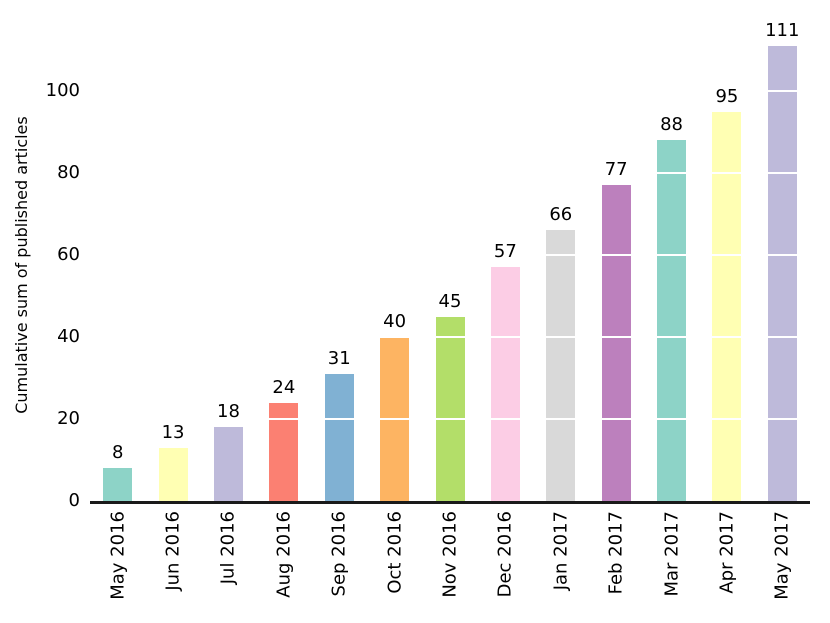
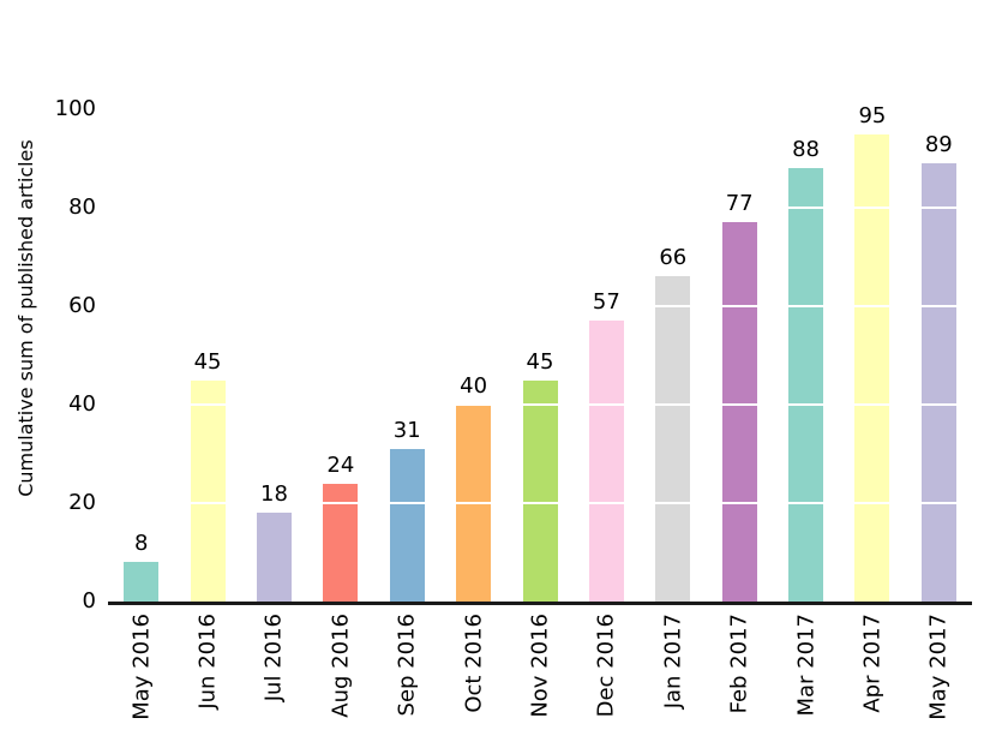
Jun 2016: 13 -> 45
May 2017: 111 -> 89
